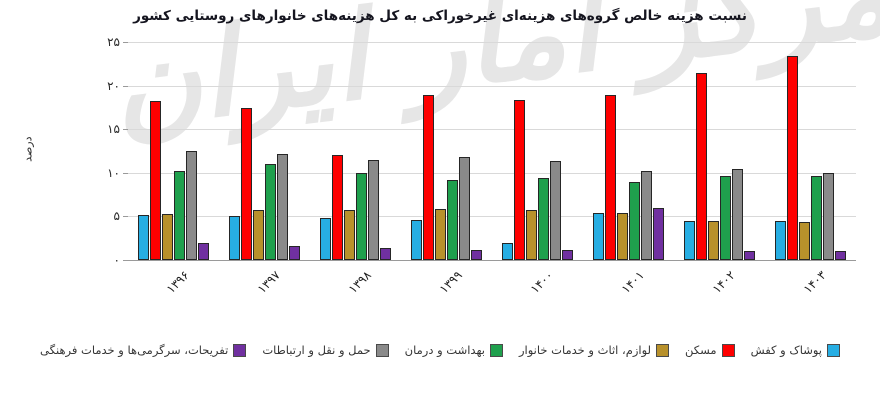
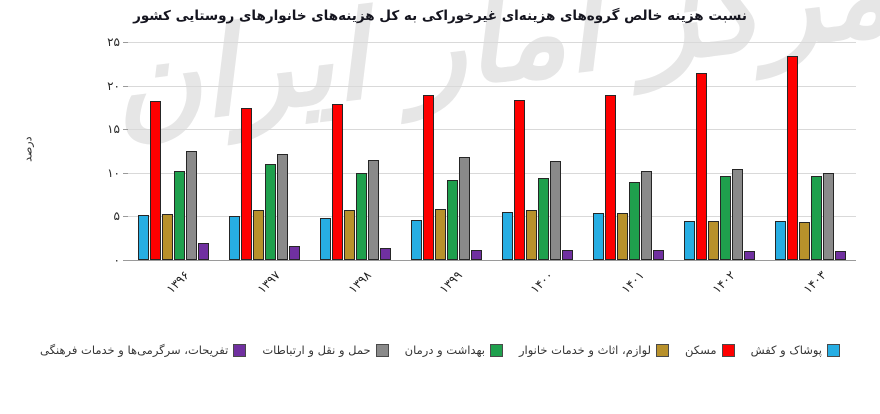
مسکن/۱۳۹۸: 12 -> 18
پوشاک و کفش/۱۴۰۰: 2 -> 6
تفریحات، سرگرمی‌ها و خدمات فرهنگی/۱۴۰۱: 6 -> 1
